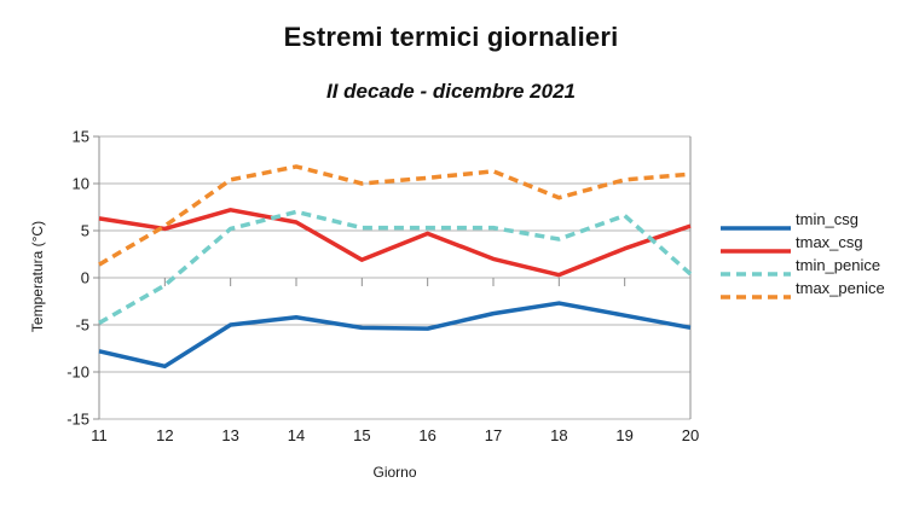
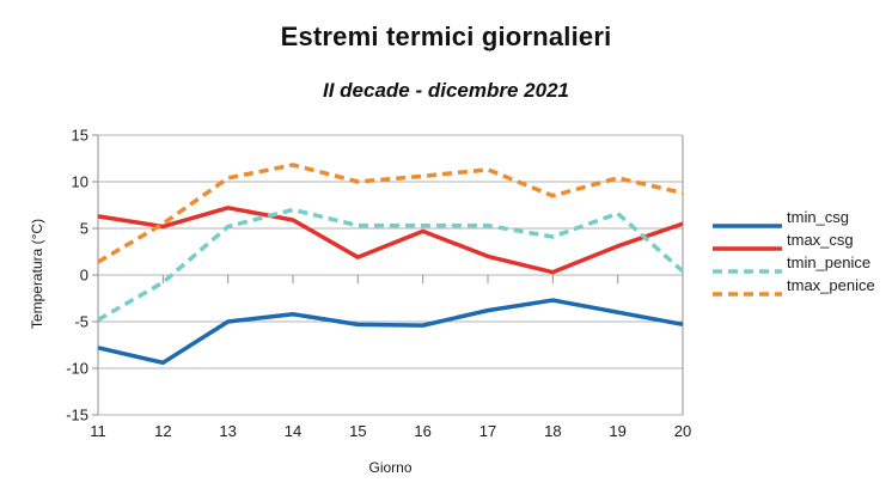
tmax_penice/20: 11 -> 9
